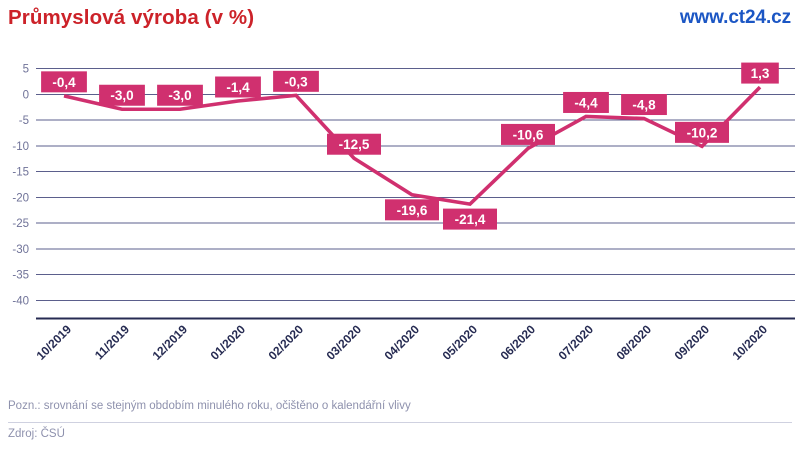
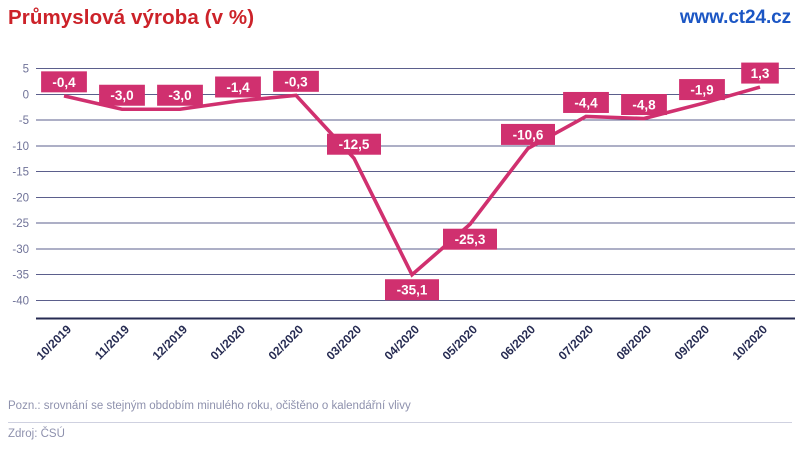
04/2020: -19,6 -> -35,1
05/2020: -21,4 -> -25,3
09/2020: -10,2 -> -1,9
